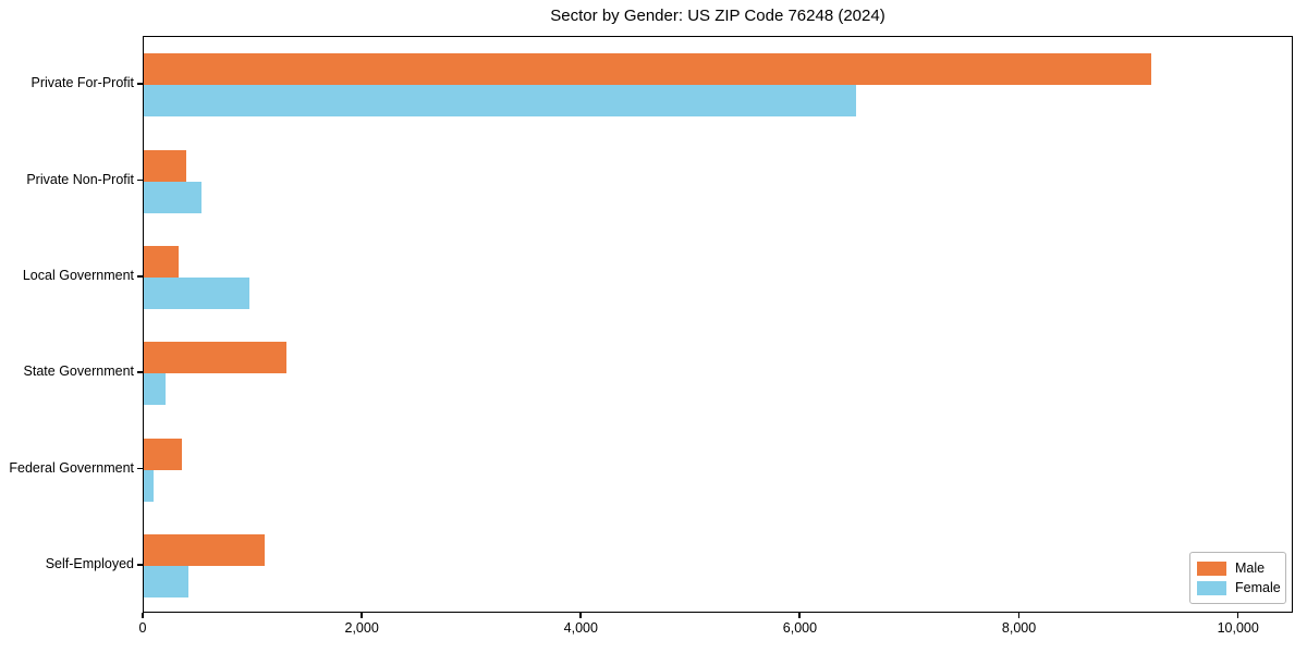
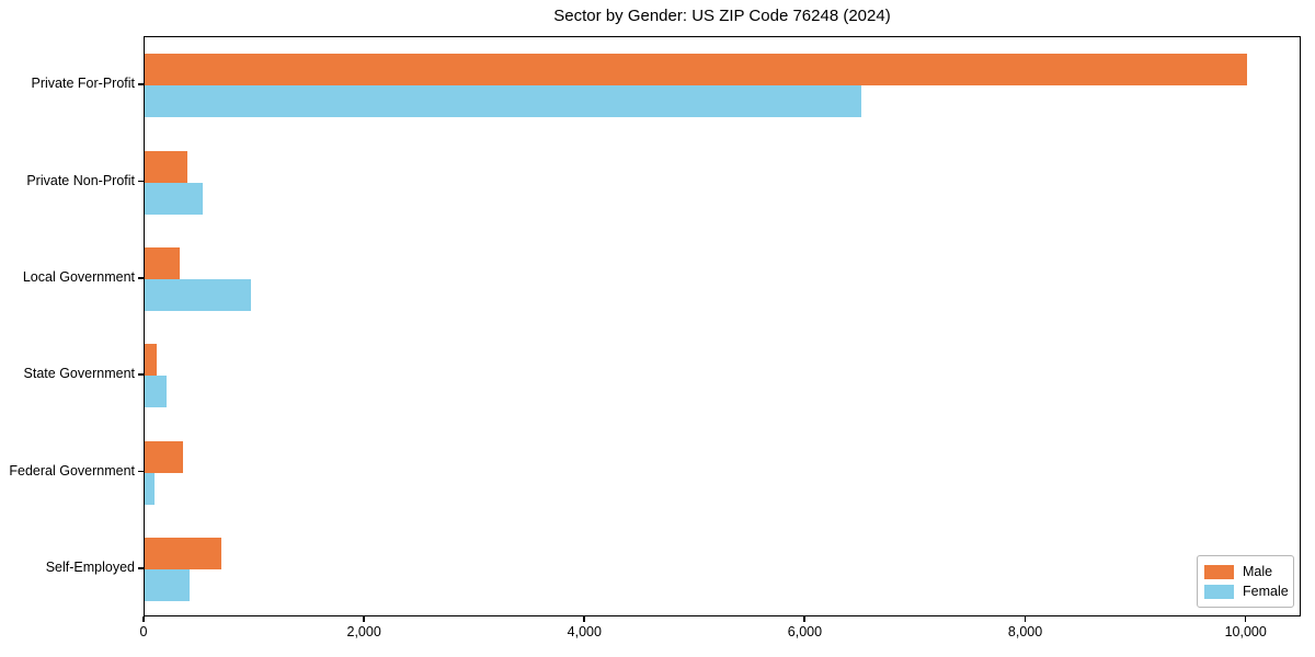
Male/Private For-Profit: 9200 -> 10000
Male/State Government: 1300 -> 100
Male/Self-Employed: 1100 -> 700
